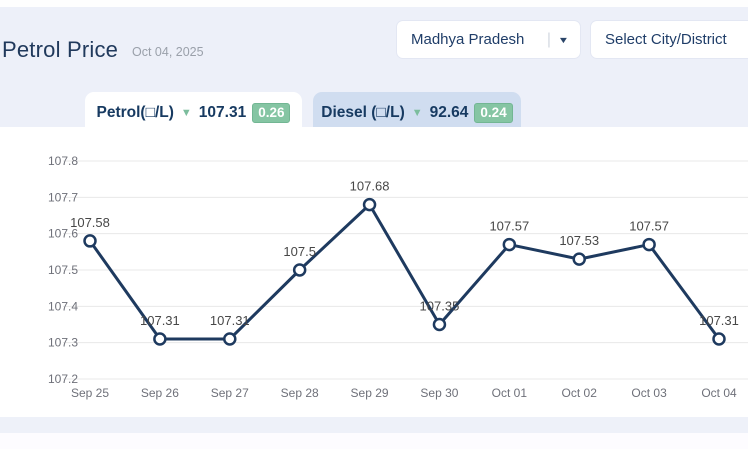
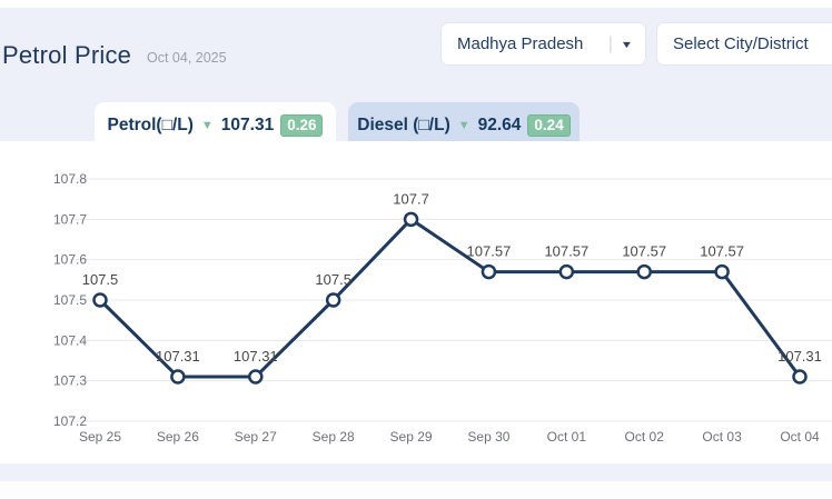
Sep 25: 107.58 -> 107.5
Sep 29: 107.68 -> 107.7
Sep 30: 107.35 -> 107.57
Oct 02: 107.53 -> 107.57
